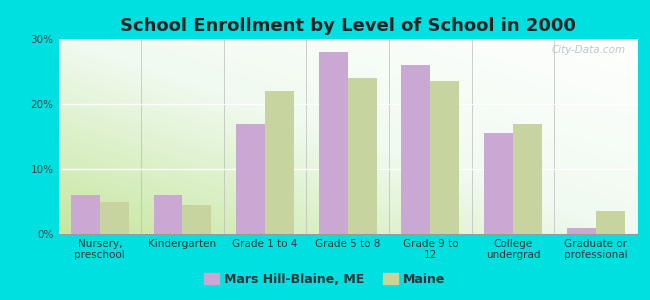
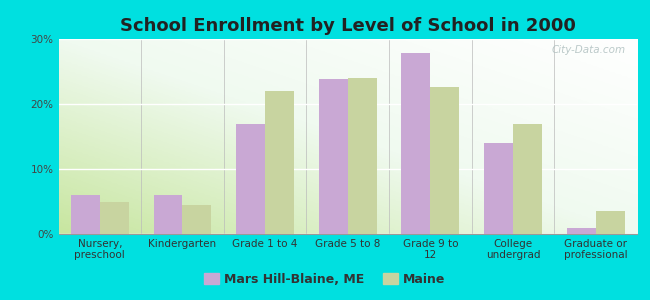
Mars Hill-Blaine, ME/Grade 5 to 8: 28.0% -> 23.8%
Mars Hill-Blaine, ME/Grade 9 to 12: 26.0% -> 27.8%
Maine/Grade 9 to 12: 23.5% -> 22.6%
Mars Hill-Blaine, ME/College undergrad: 15.5% -> 14.0%
